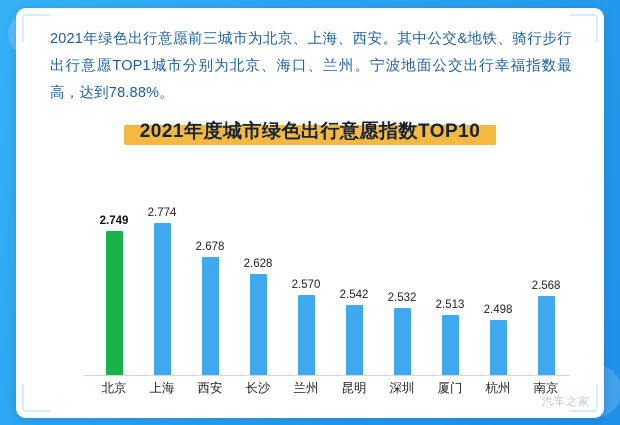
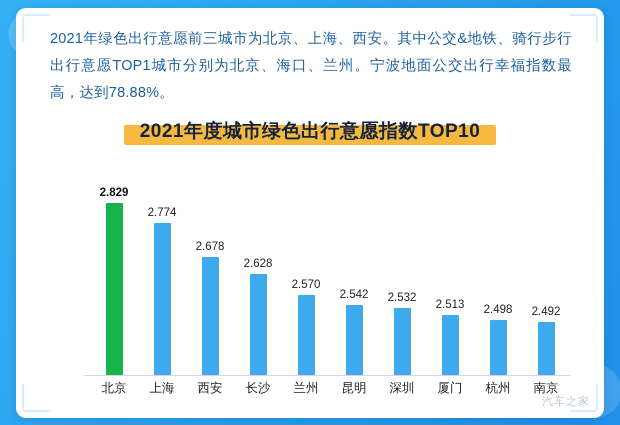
北京: 2.749 -> 2.829
南京: 2.568 -> 2.492
